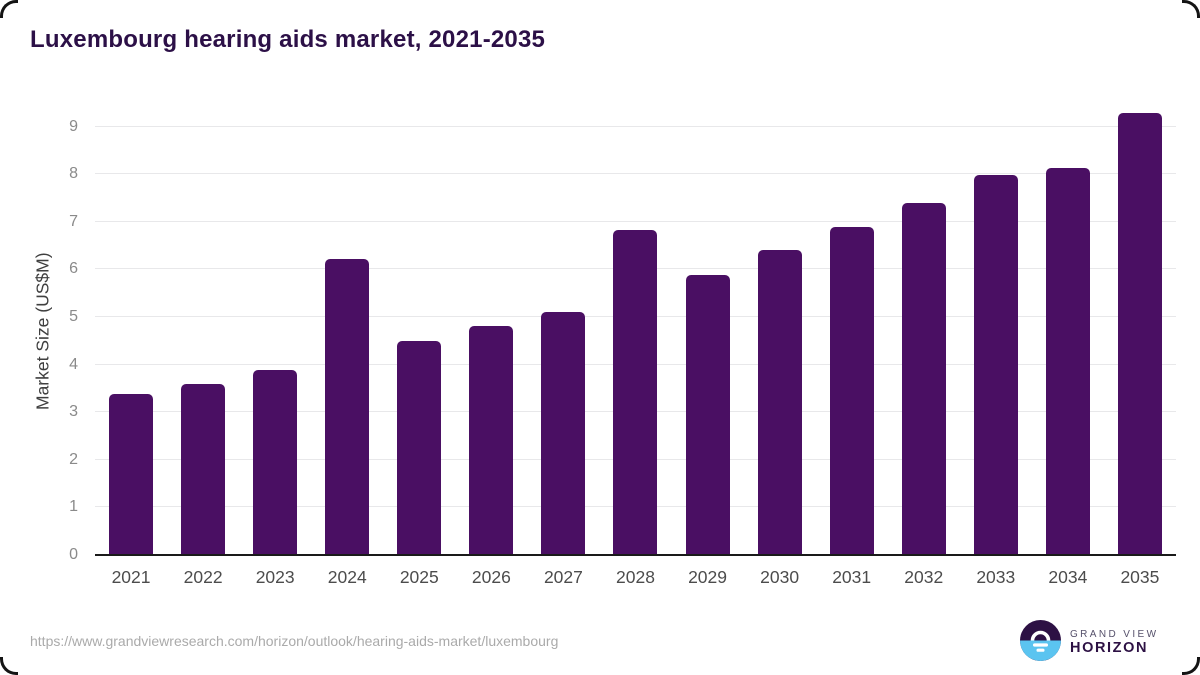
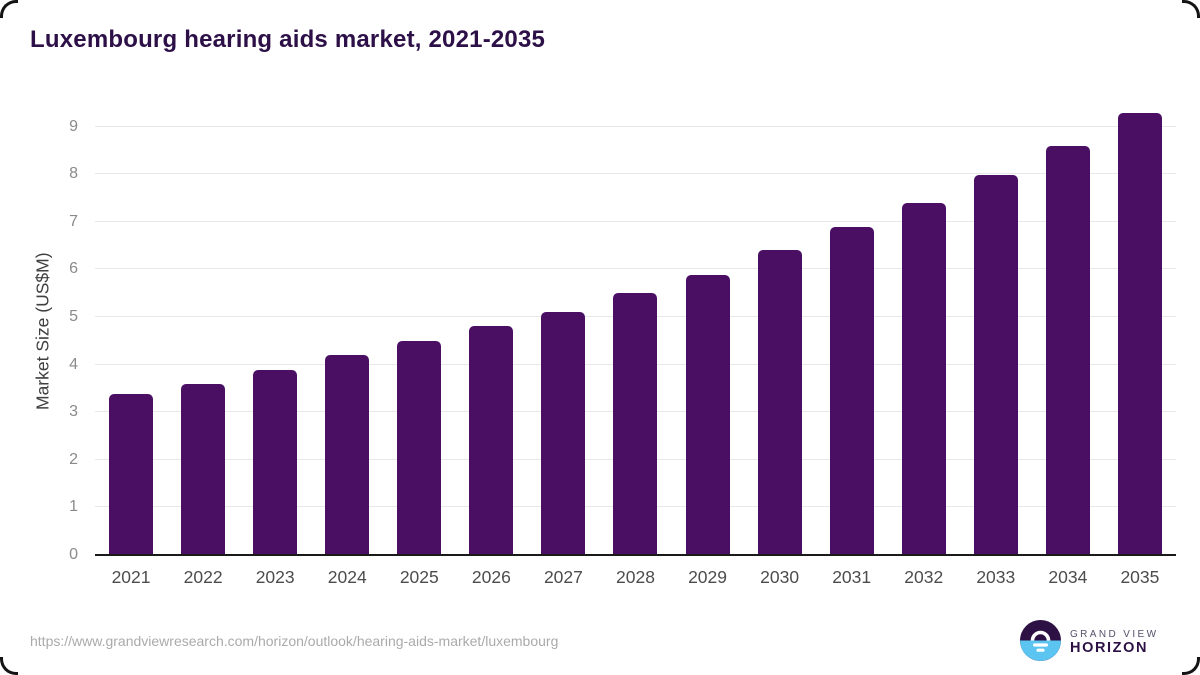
2024: 6.2 -> 4.2
2028: 6.8 -> 5.5
2034: 8.1 -> 8.6
